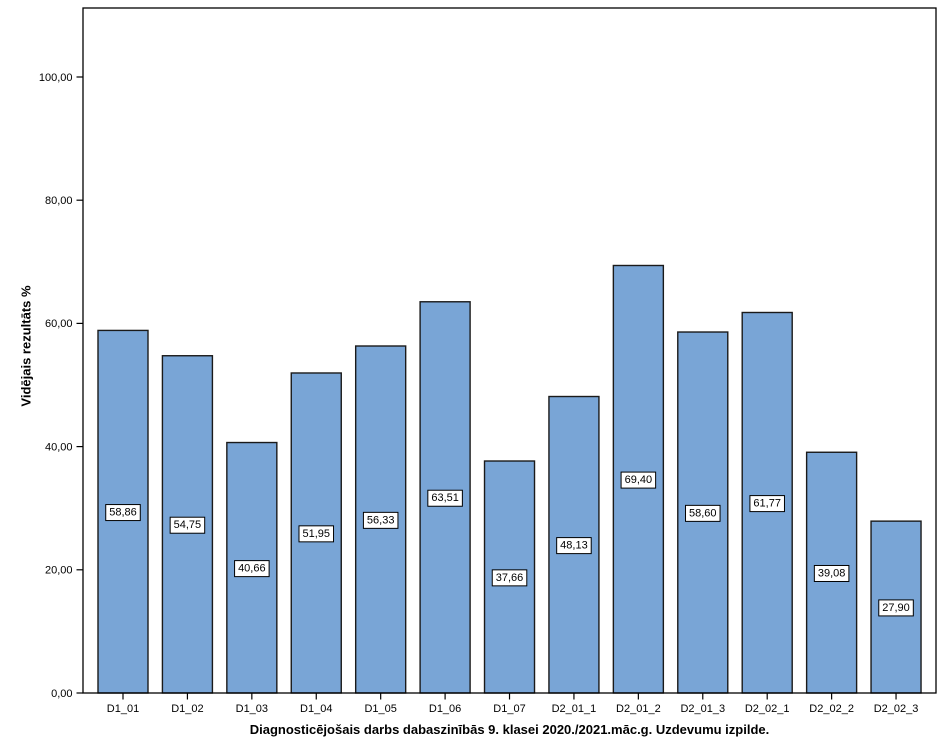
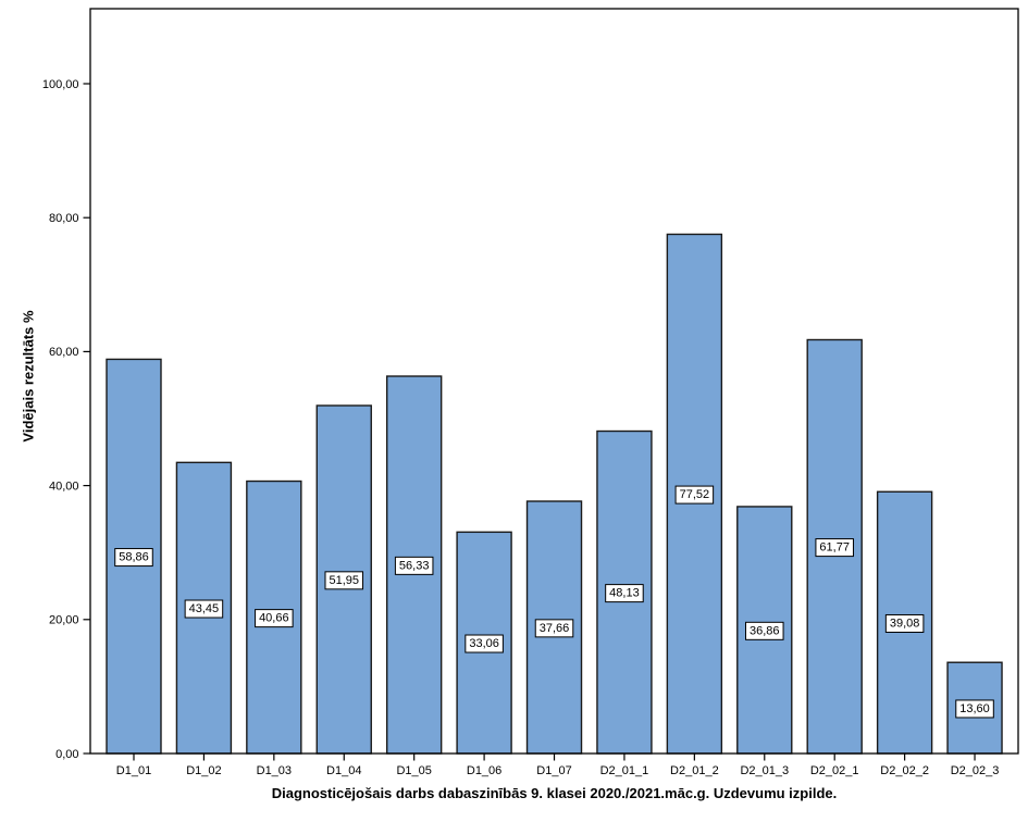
D1_02: 54,75 -> 43,45
D1_06: 63,51 -> 33,06
D2_01_2: 69,40 -> 77,52
D2_01_3: 58,60 -> 36,86
D2_02_3: 27,90 -> 13,60
